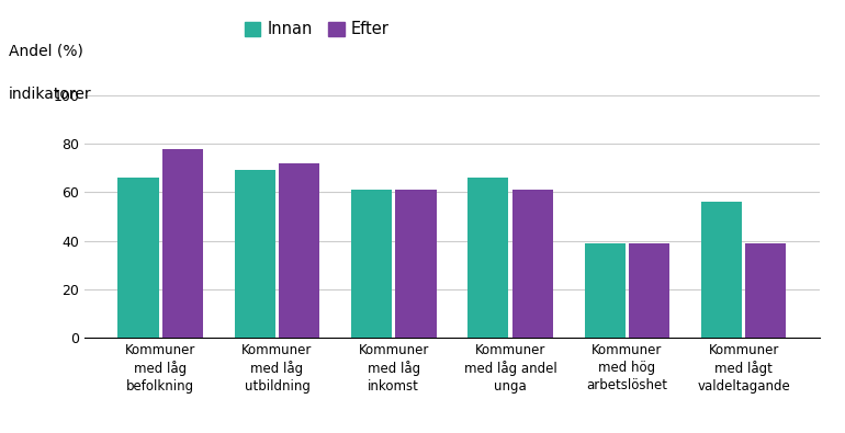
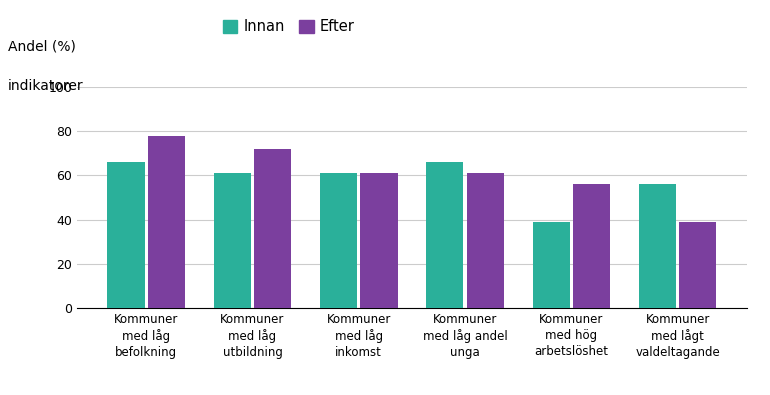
Innan/Kommuner med låg utbildning: 69 -> 61
Efter/Kommuner med hög arbetslöshet: 39 -> 56
